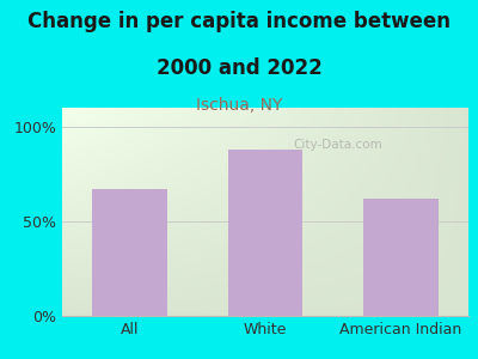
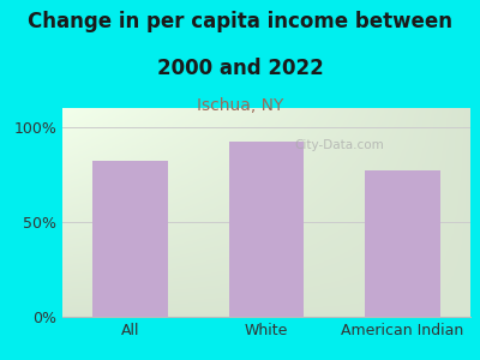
All: 67% -> 82%
White: 88% -> 92%
American Indian: 62% -> 77%
